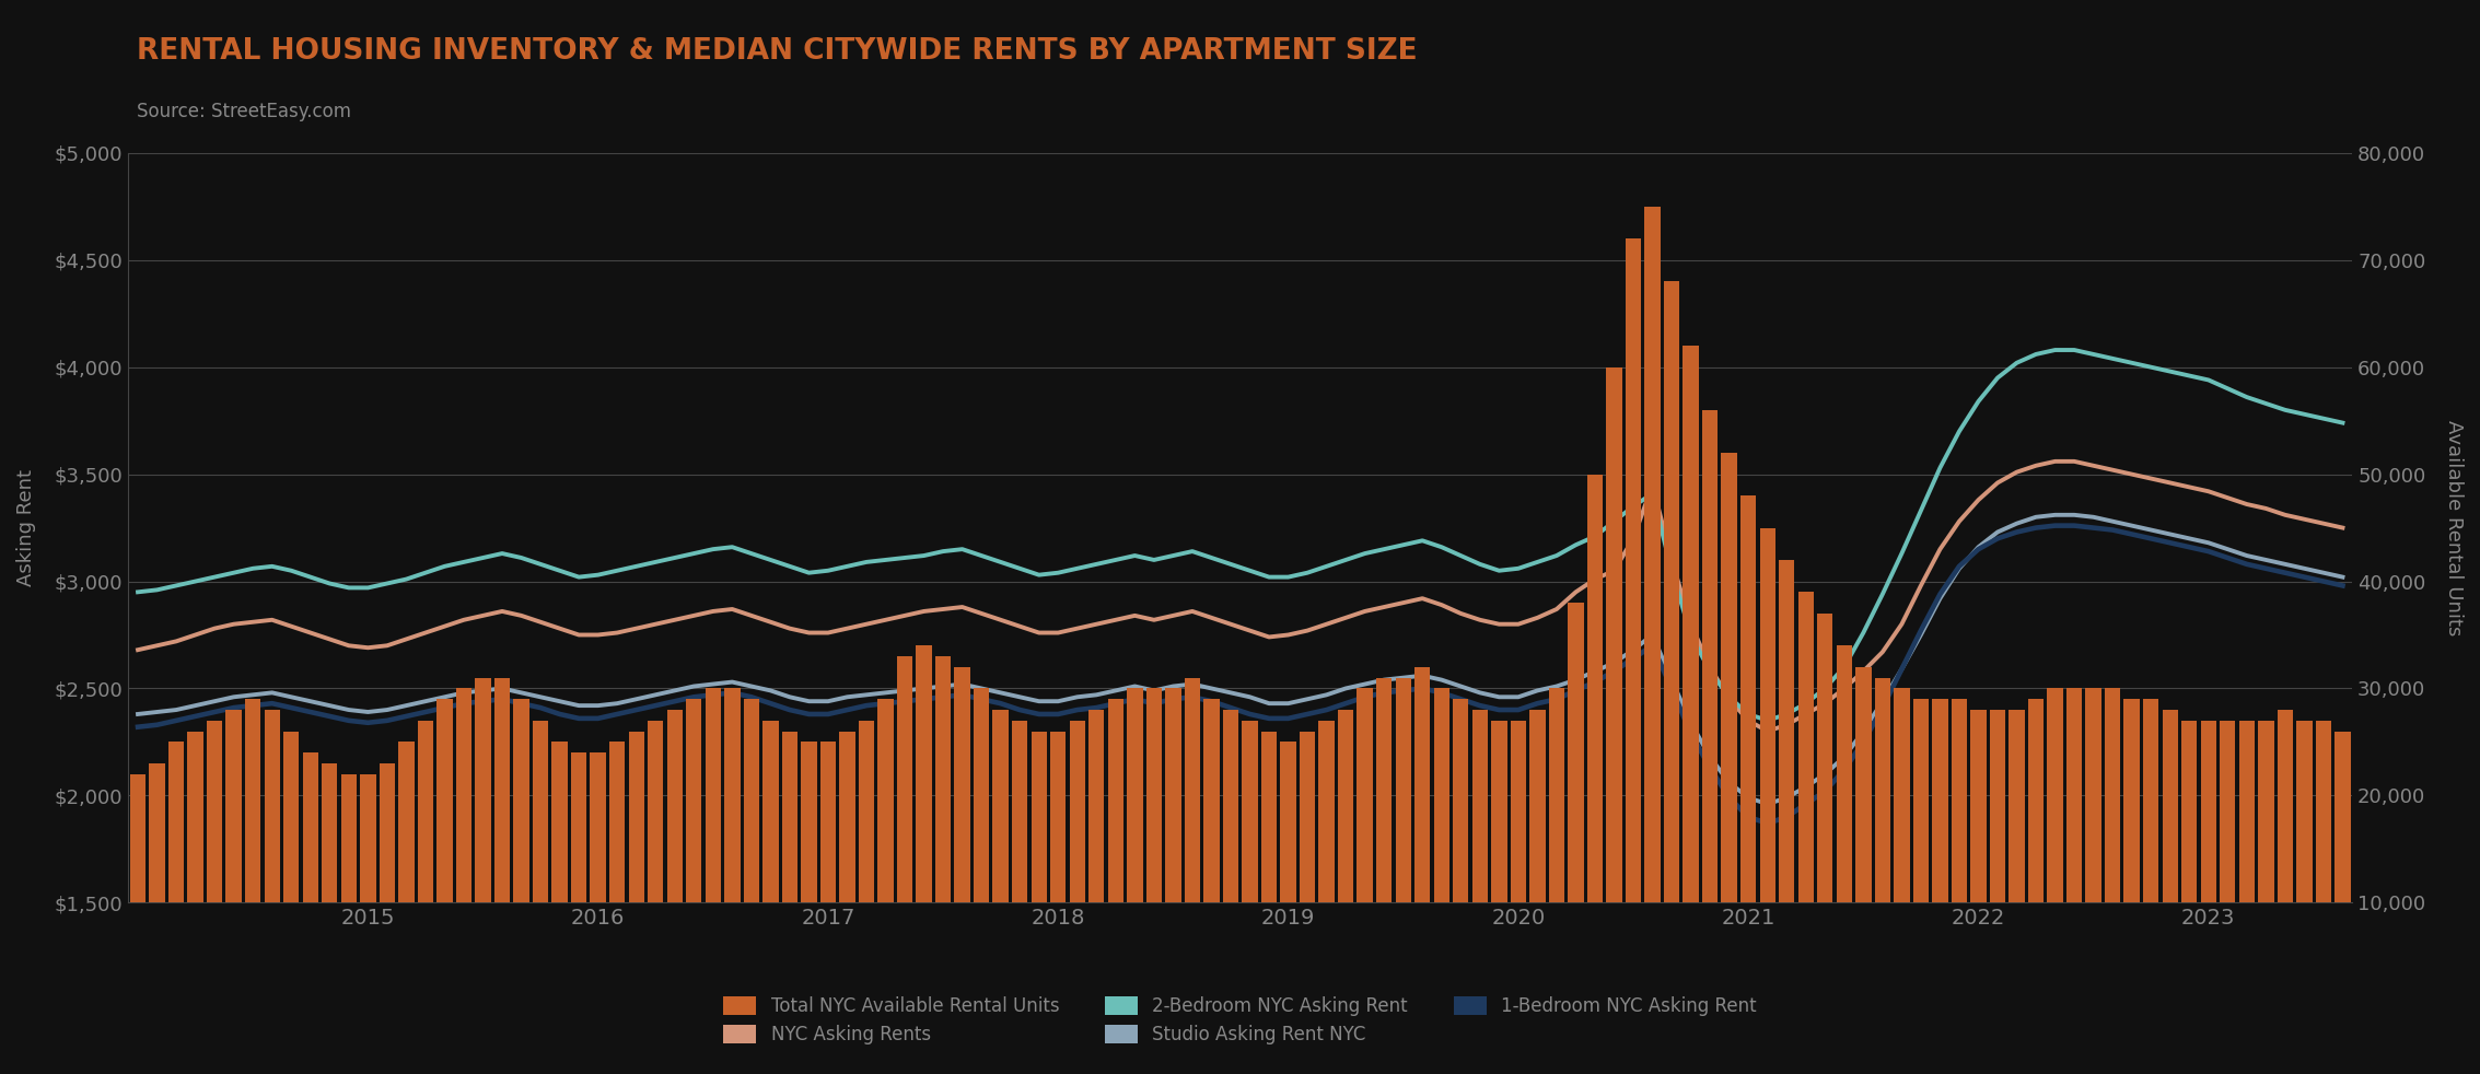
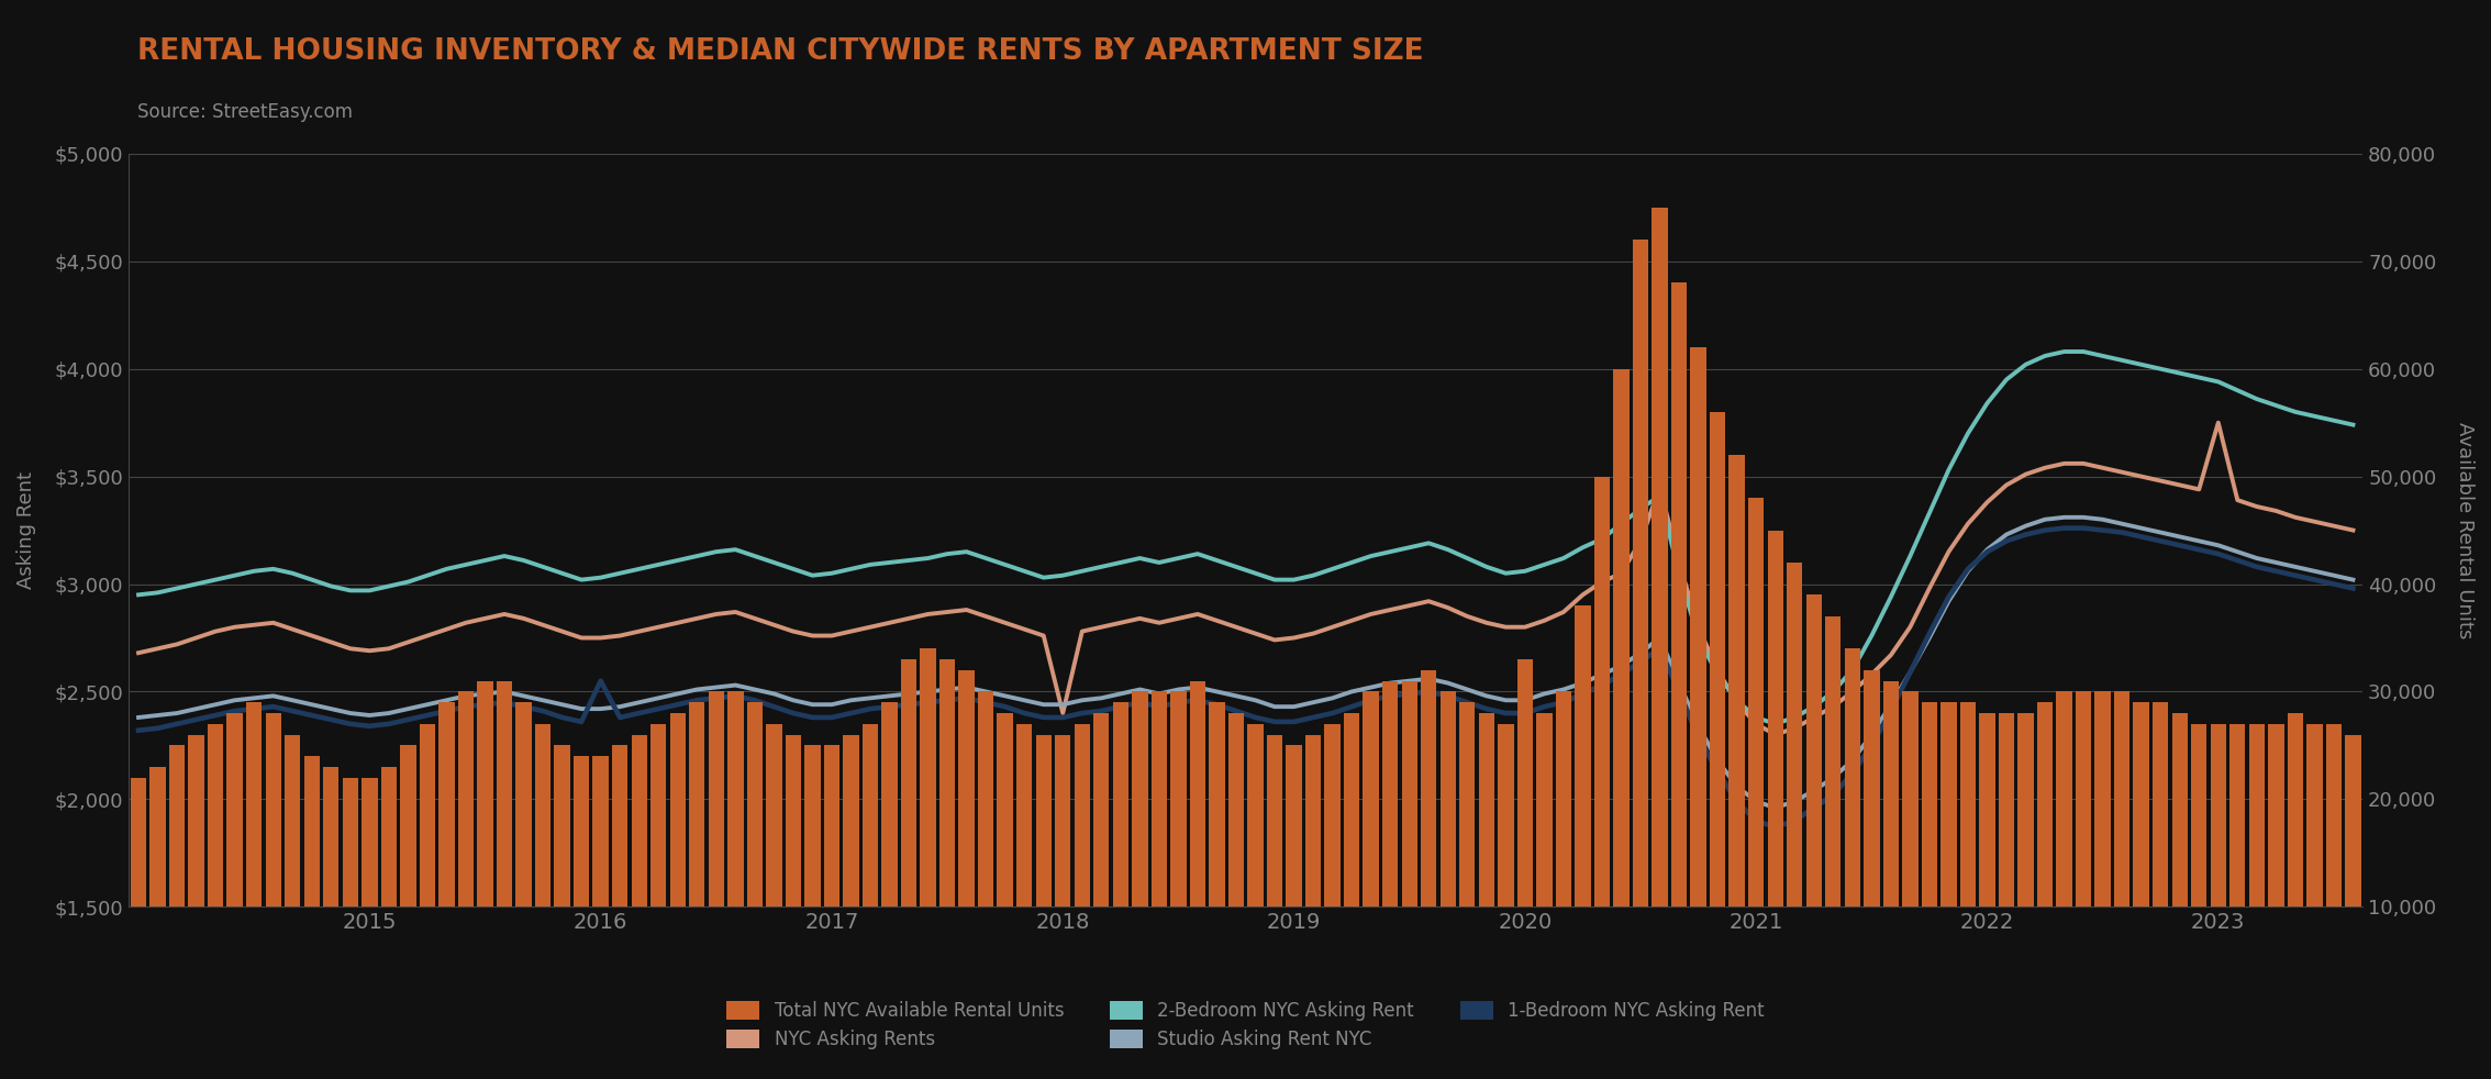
1-Bedroom NYC Asking Rent/2016: $2,360 -> $2,550
NYC Asking Rents/2018: $2,760 -> $2,400
Total NYC Available Rental Units/2020: 27,000 -> 33,000
NYC Asking Rents/2023: $3,420 -> $3,750
